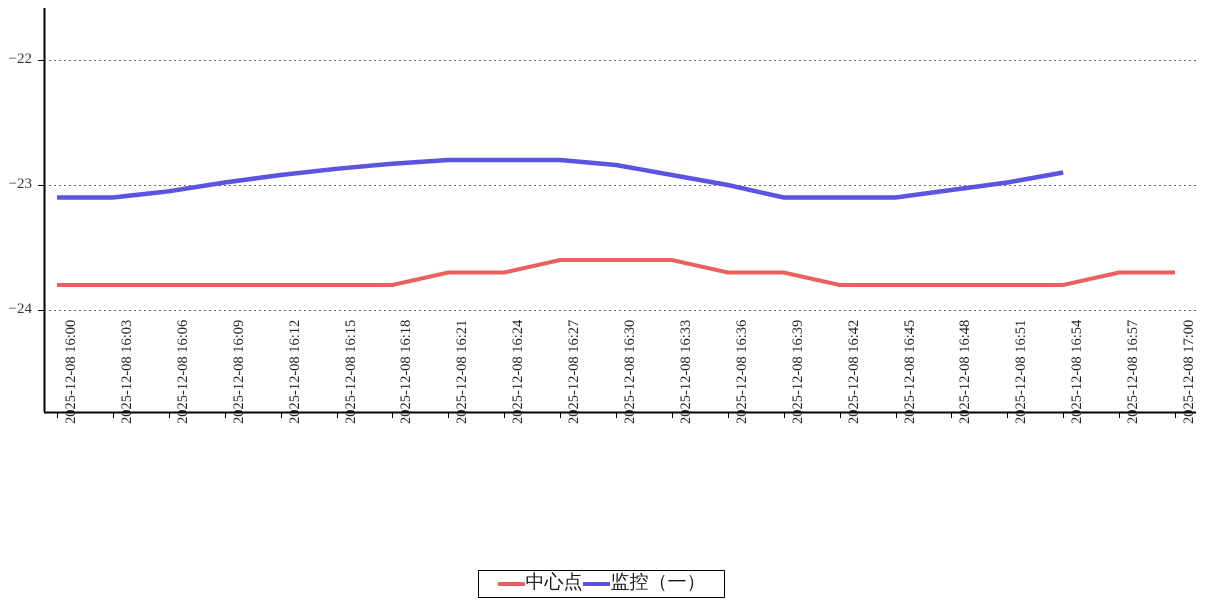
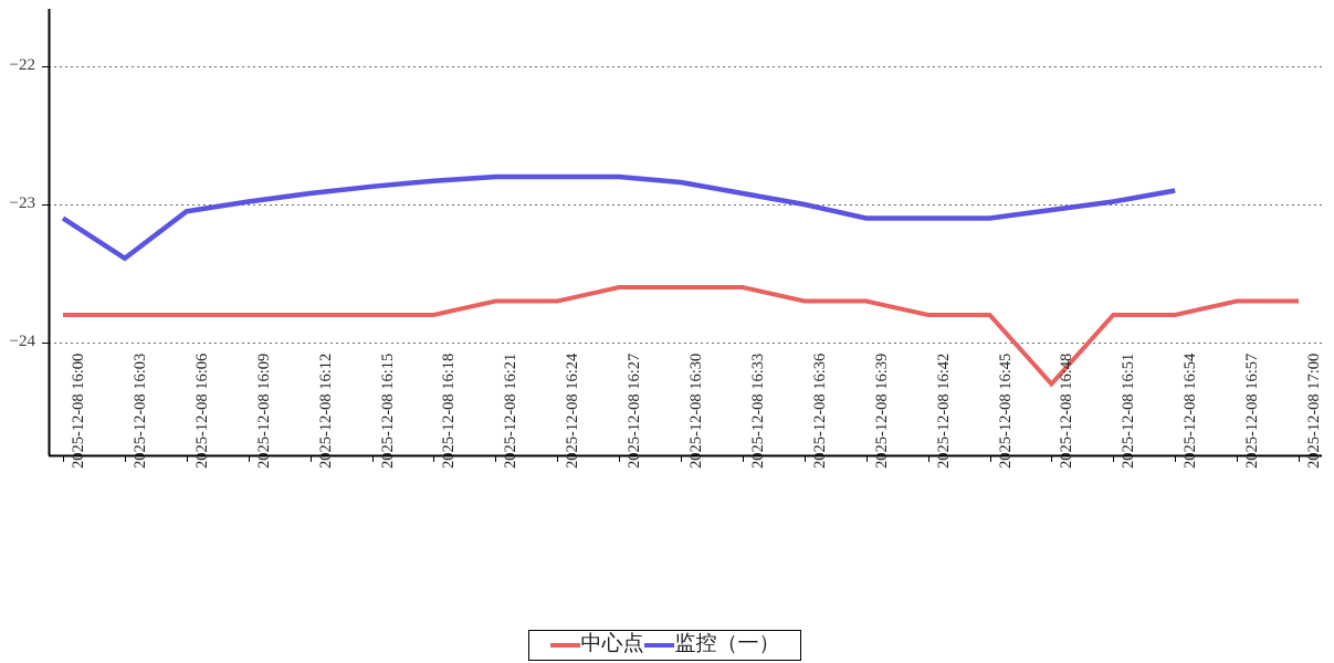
监控（一）/2025-12-08 16:03: -23.10 -> -23.39
中心点/2025-12-08 16:48: -23.8 -> -24.3
